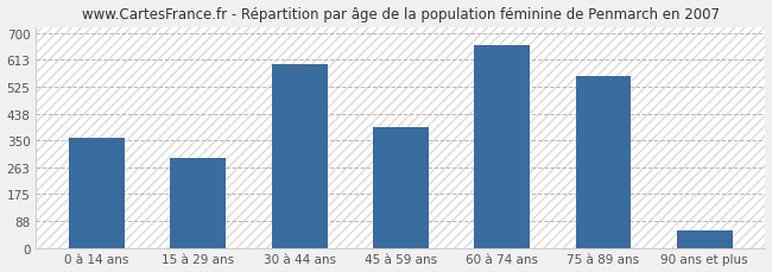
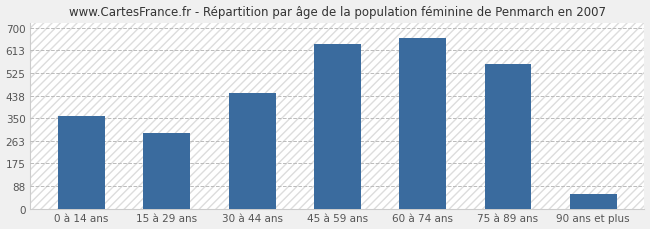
30 à 44 ans: 600 -> 450
45 à 59 ans: 395 -> 637
